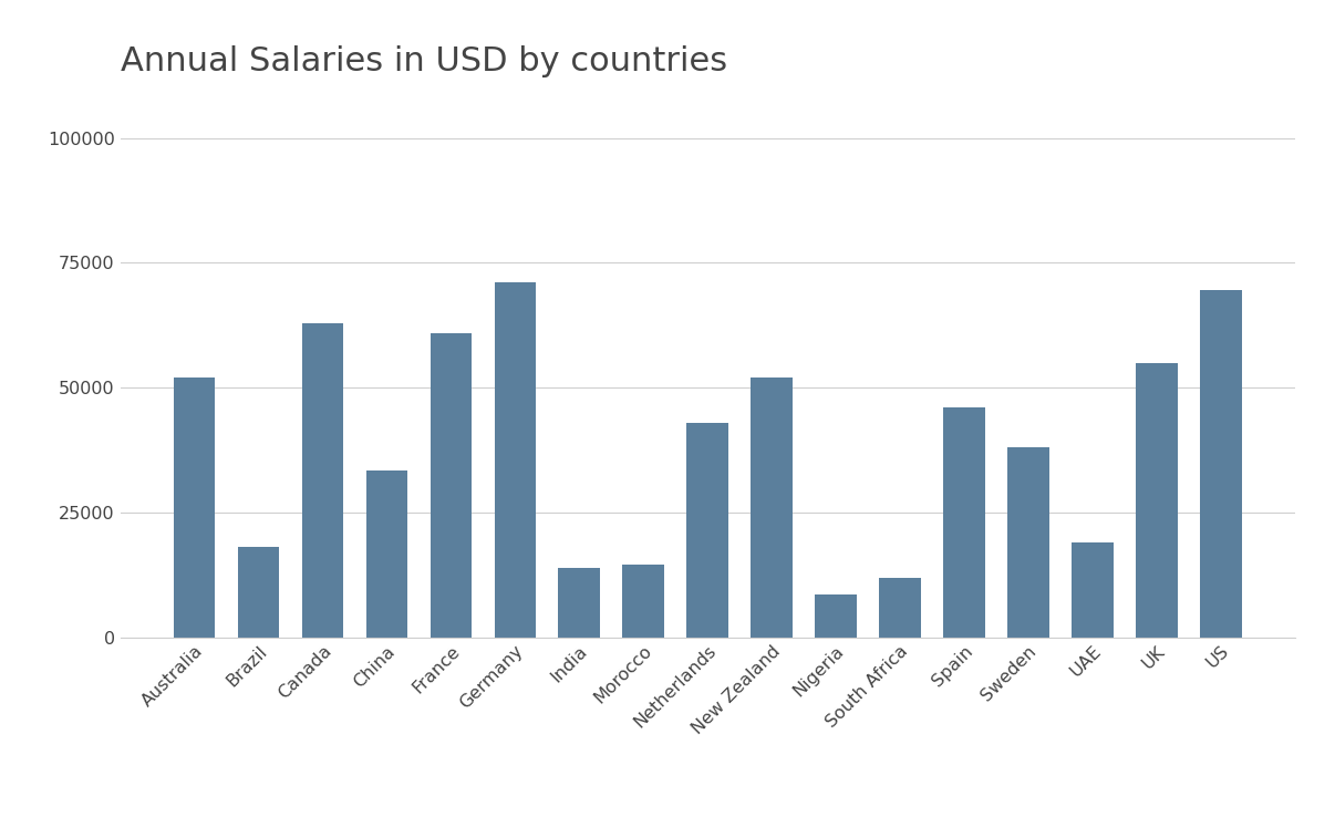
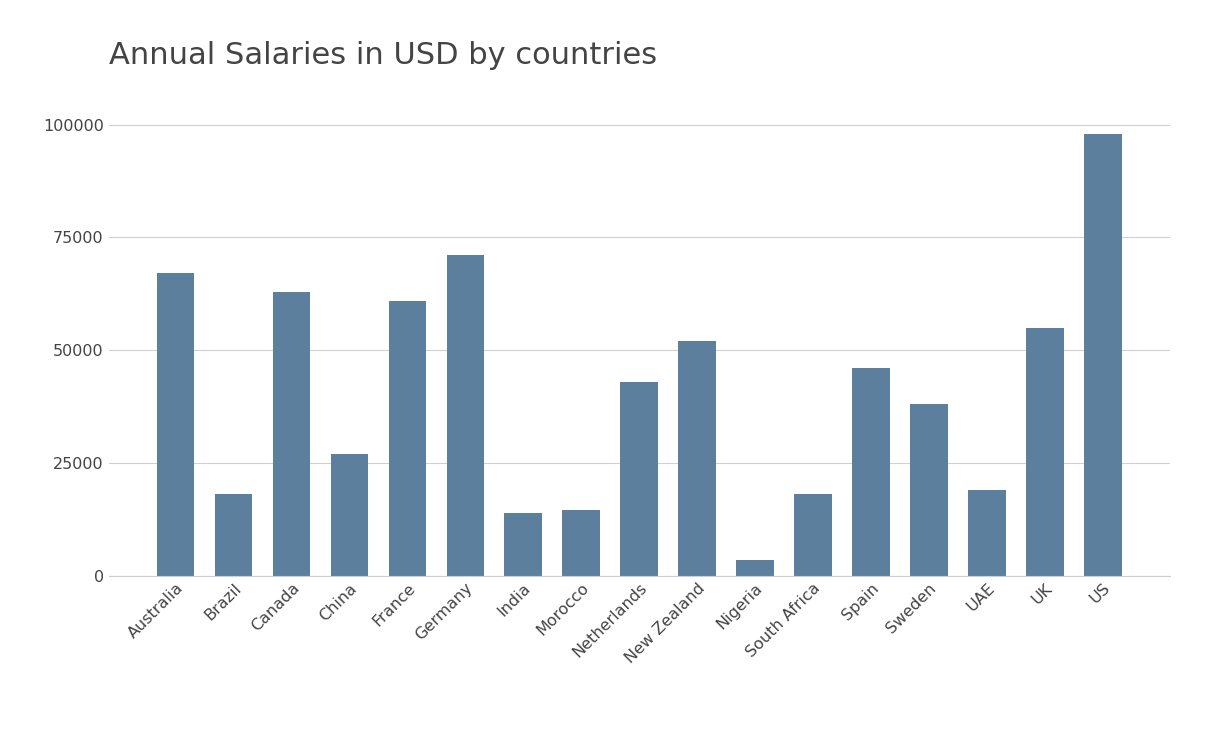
Australia: 52000 -> 67000
China: 33500 -> 27000
Nigeria: 8500 -> 3500
South Africa: 12000 -> 18000
US: 69500 -> 98000
